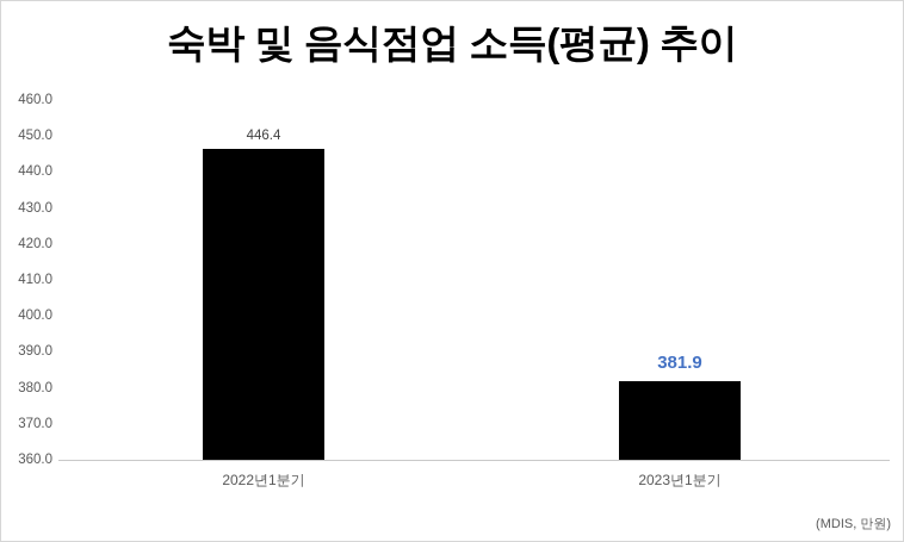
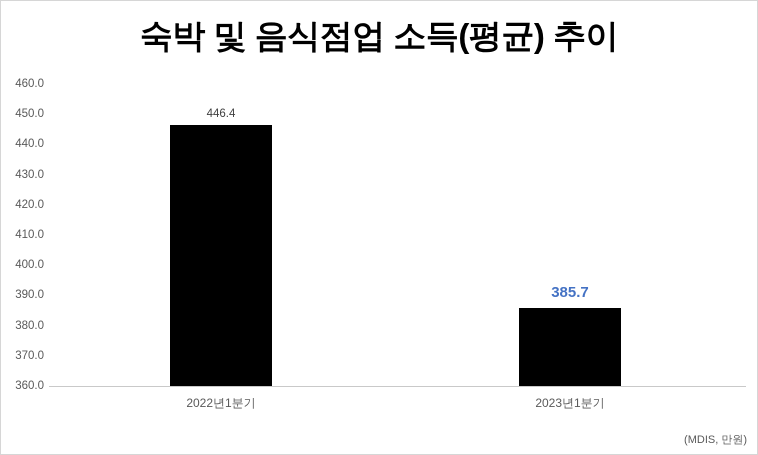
2023년1분기: 381.9 -> 385.7
